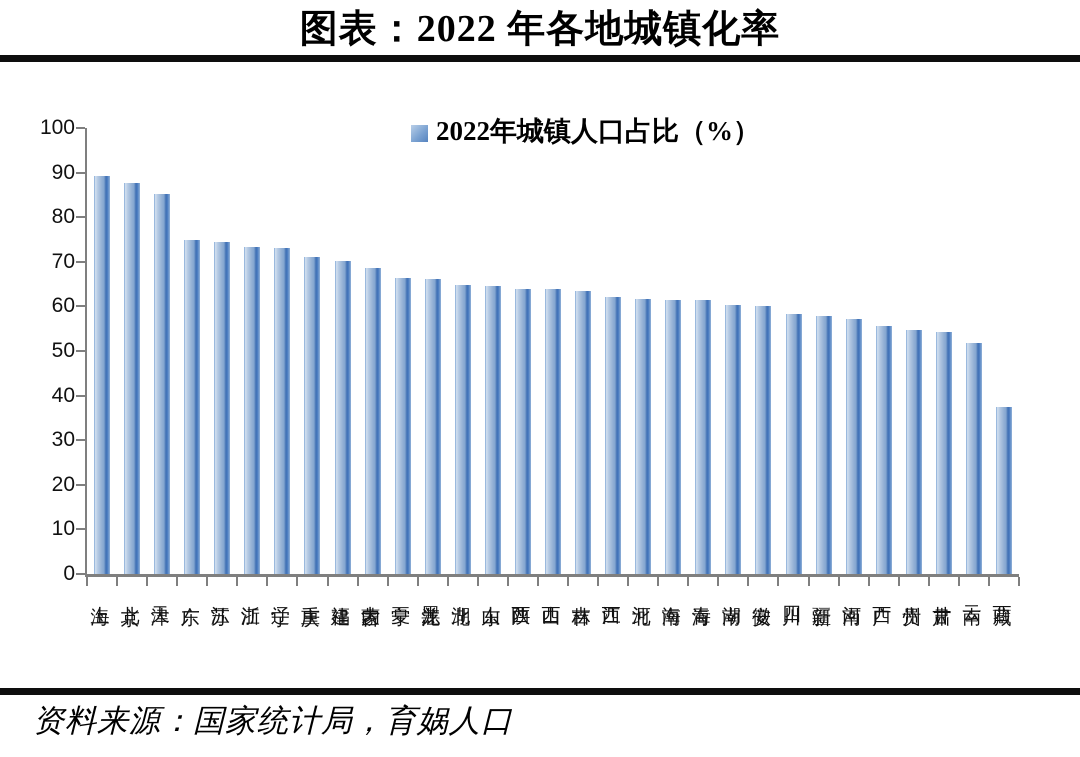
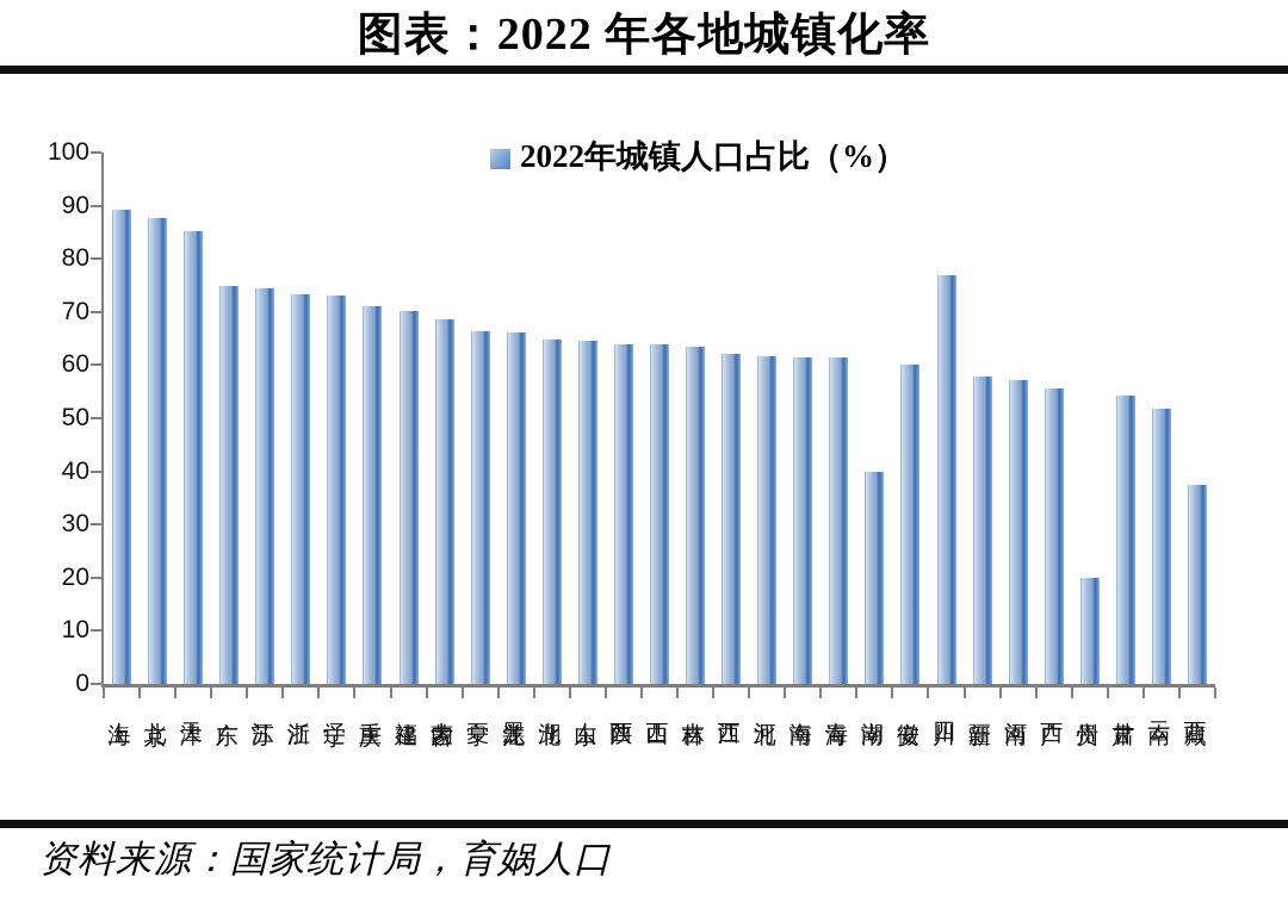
湖南: 60 -> 40
四川: 58 -> 77
贵州: 55 -> 20
